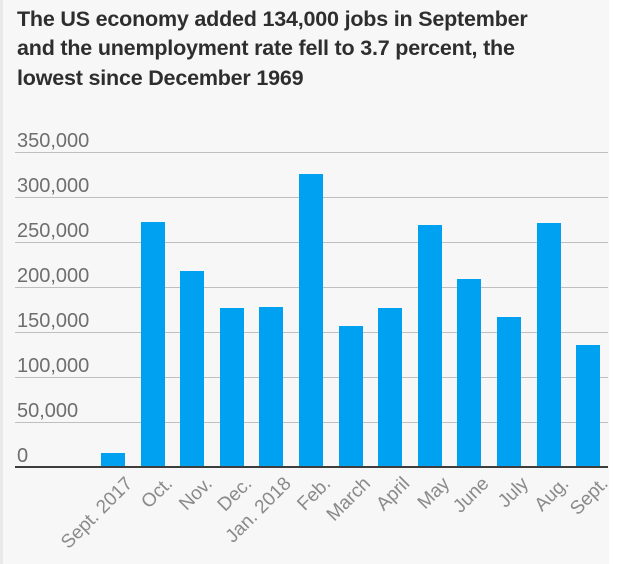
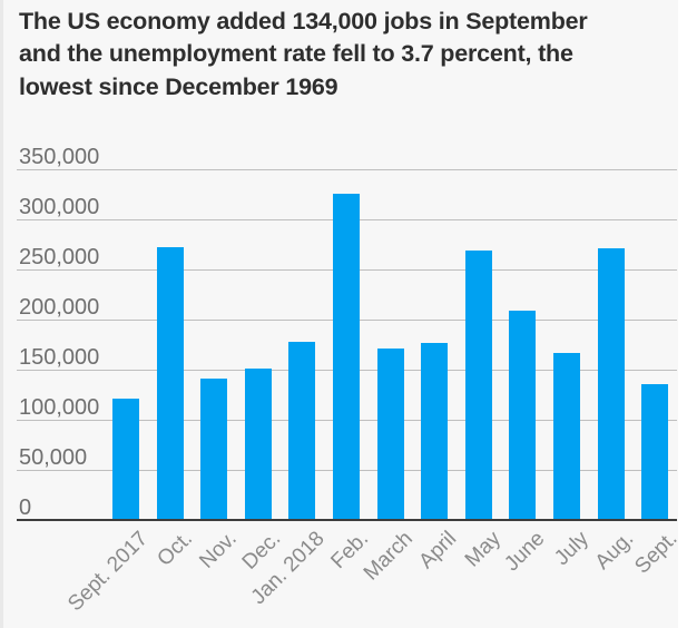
Sept. 2017: 10000 -> 120000
Nov.: 220000 -> 140000
Dec.: 180000 -> 150000
March: 160000 -> 170000
